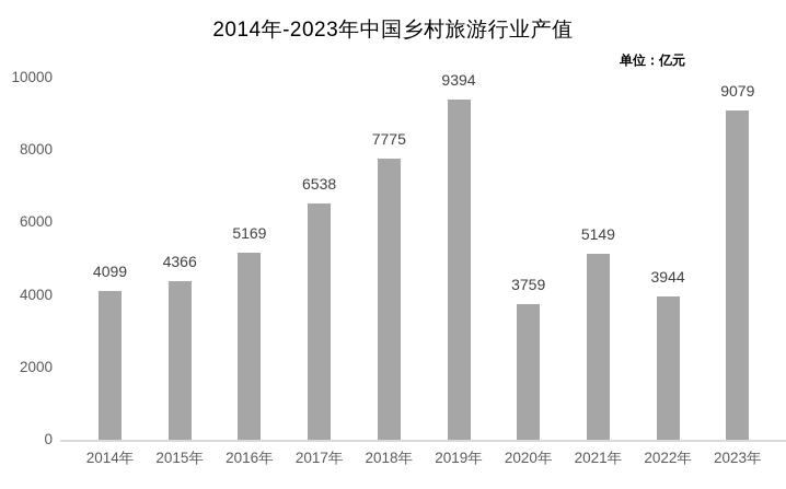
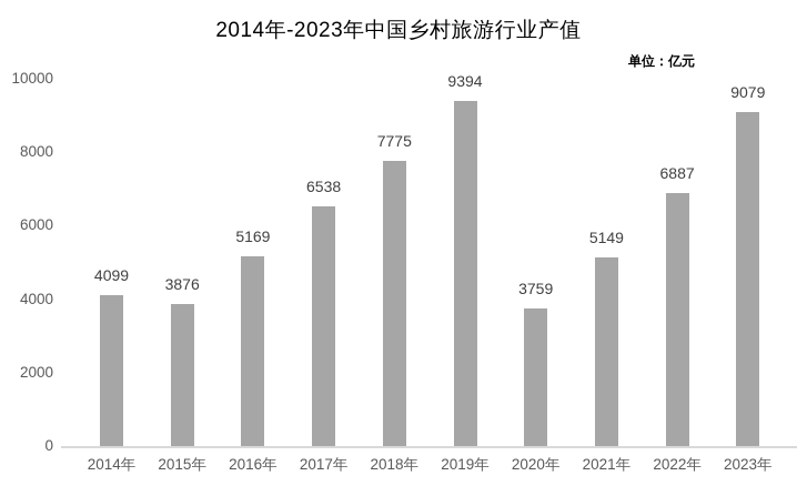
2015年: 4366 -> 3876
2022年: 3944 -> 6887
